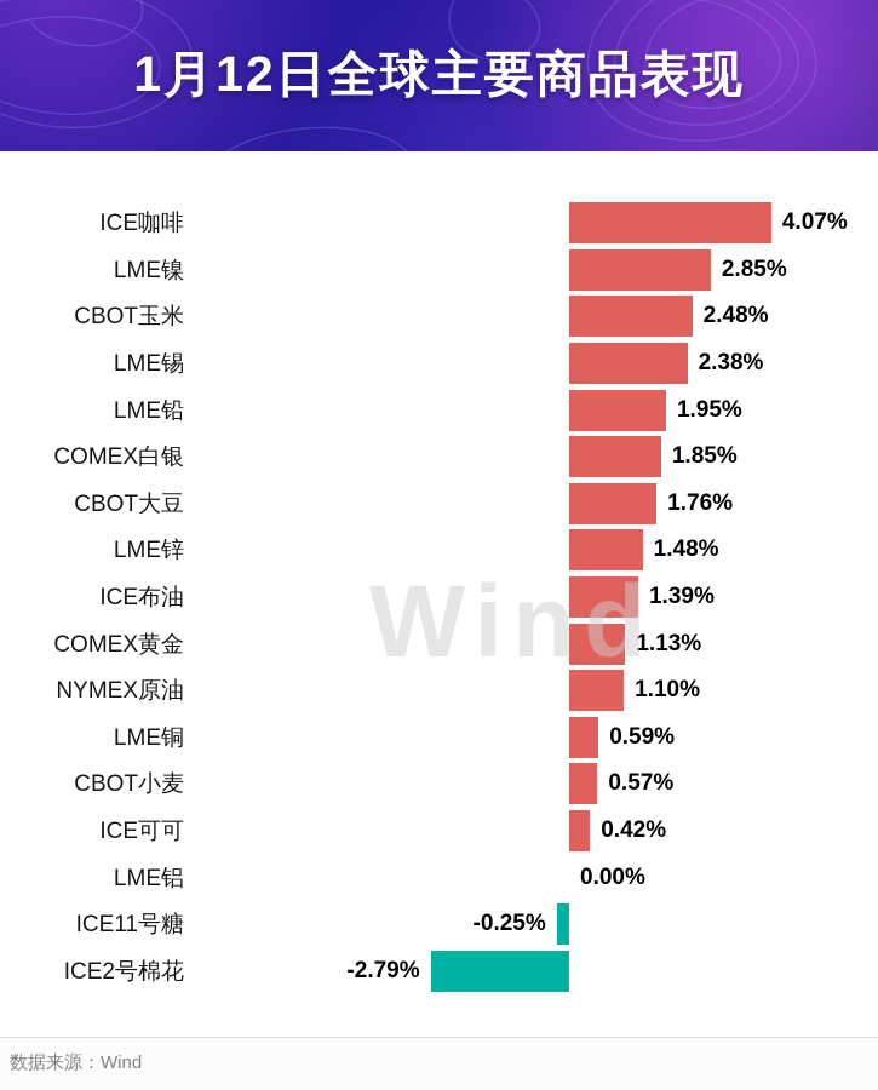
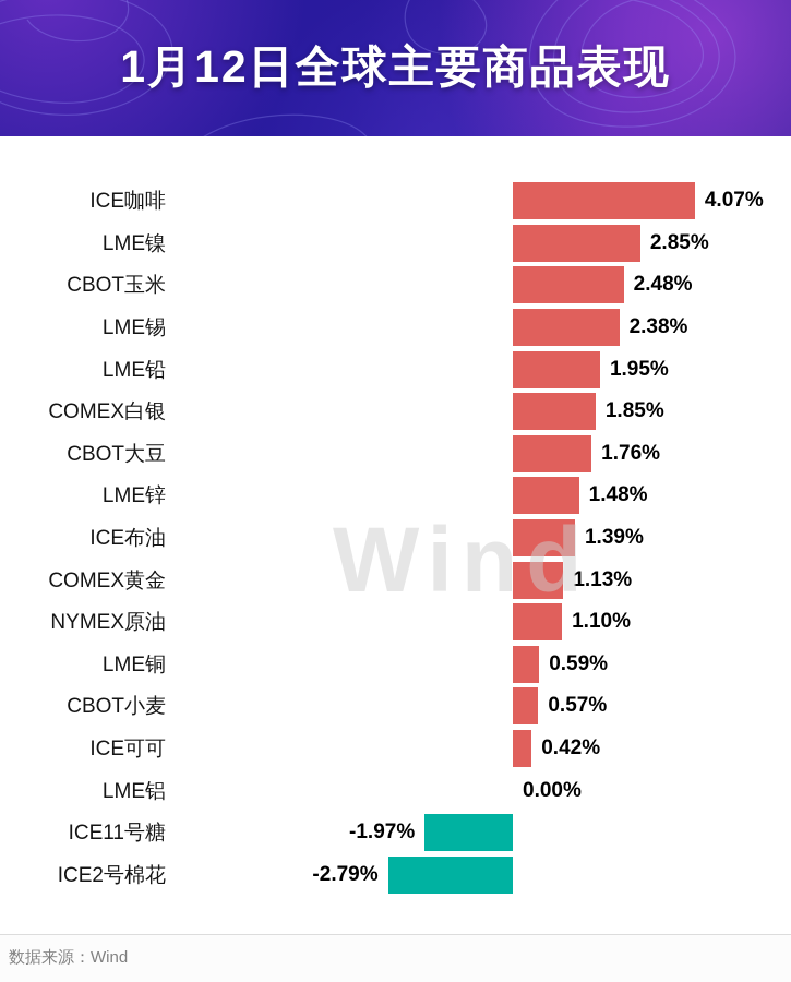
ICE11号糖: -0.25% -> -1.97%
